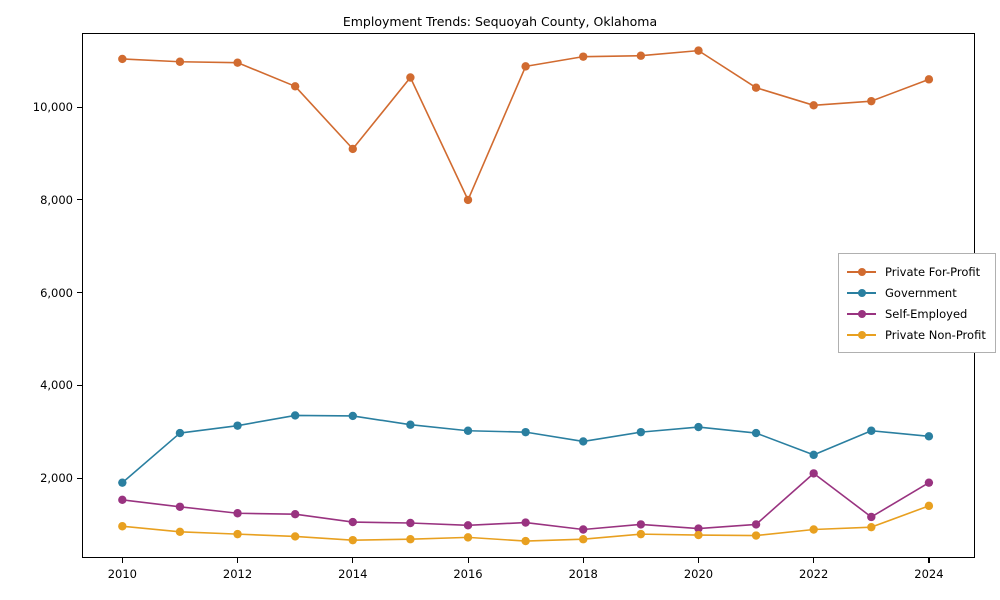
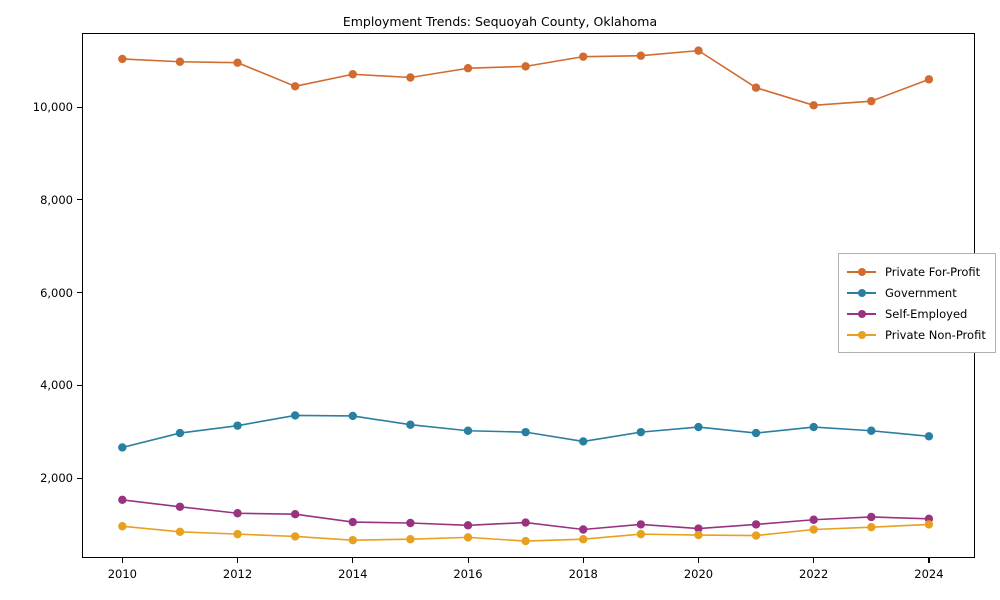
Government/2010: 1900 -> 2700
Private For-Profit/2014: 9100 -> 10700
Private For-Profit/2016: 8000 -> 10800
Government/2022: 2500 -> 3100
Self-Employed/2022: 2100 -> 1100
Self-Employed/2024: 1900 -> 1100
Private Non-Profit/2024: 1400 -> 1000
